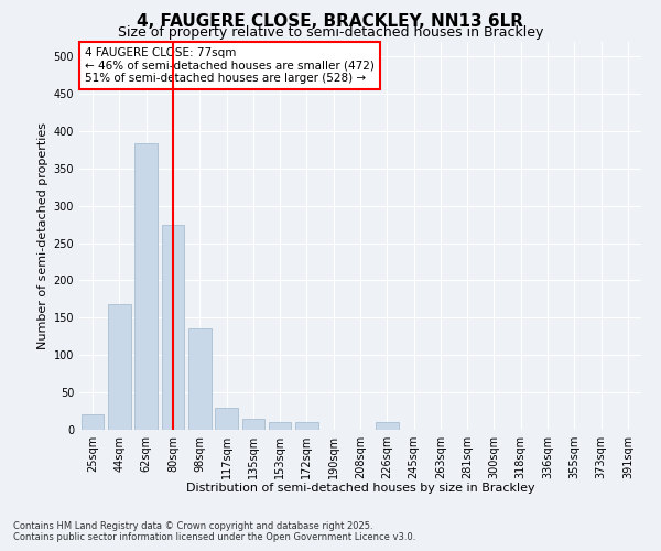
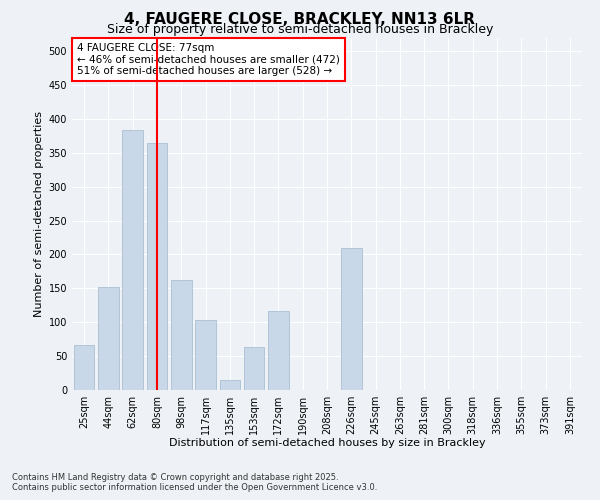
25sqm: 20 -> 66
44sqm: 168 -> 152
80sqm: 275 -> 364
98sqm: 135 -> 162
117sqm: 30 -> 104
153sqm: 10 -> 64
172sqm: 10 -> 116
226sqm: 10 -> 210
